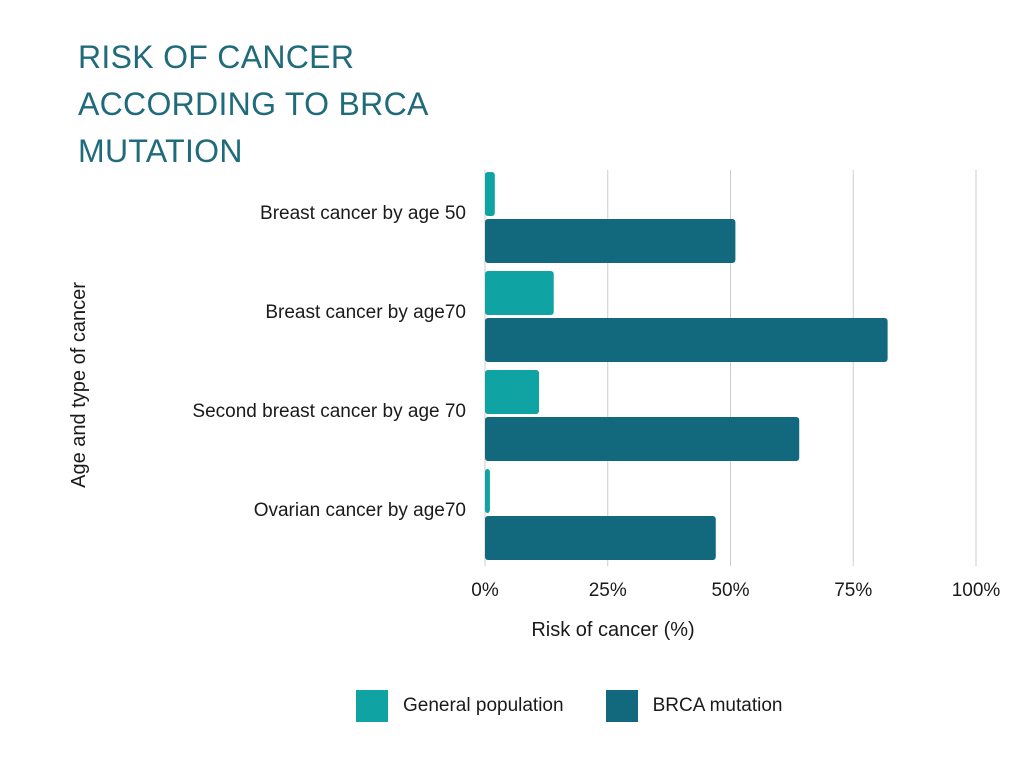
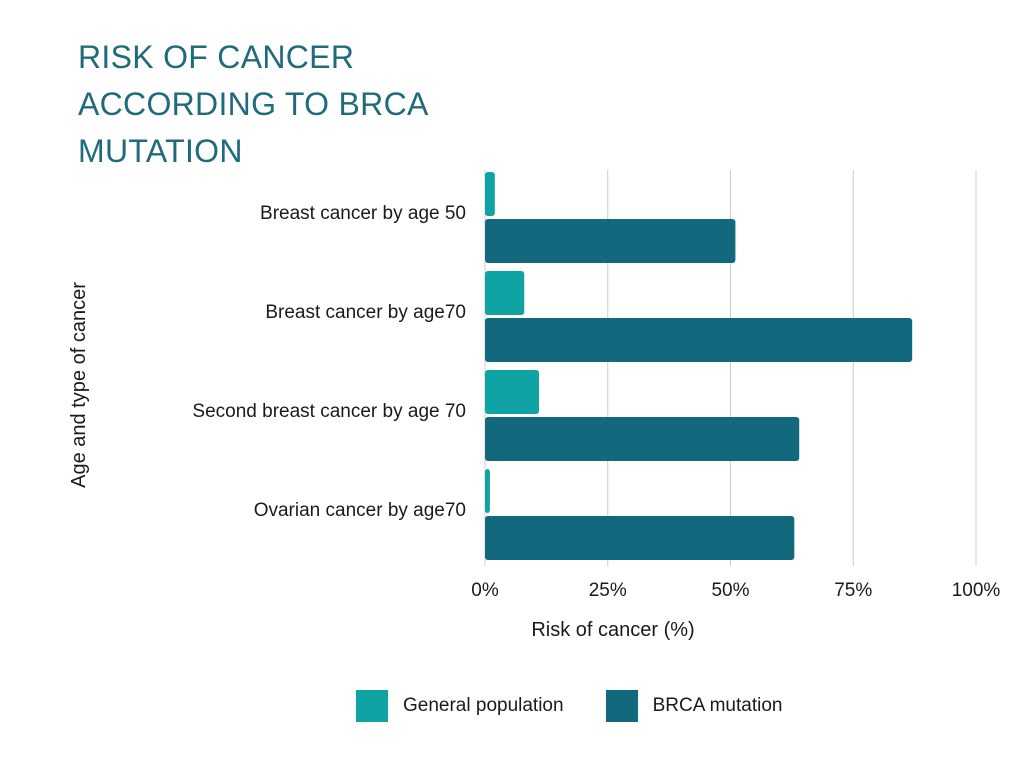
General population/Breast cancer by age70: 14% -> 8%
BRCA mutation/Breast cancer by age70: 82% -> 87%
BRCA mutation/Ovarian cancer by age70: 47% -> 63%
